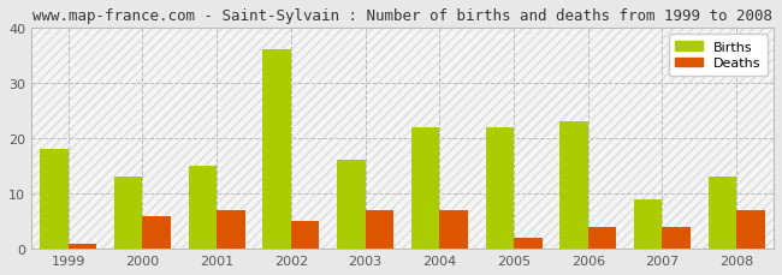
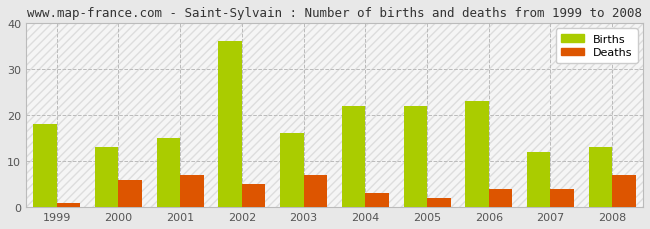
Deaths/2004: 7 -> 3
Births/2007: 9 -> 12
